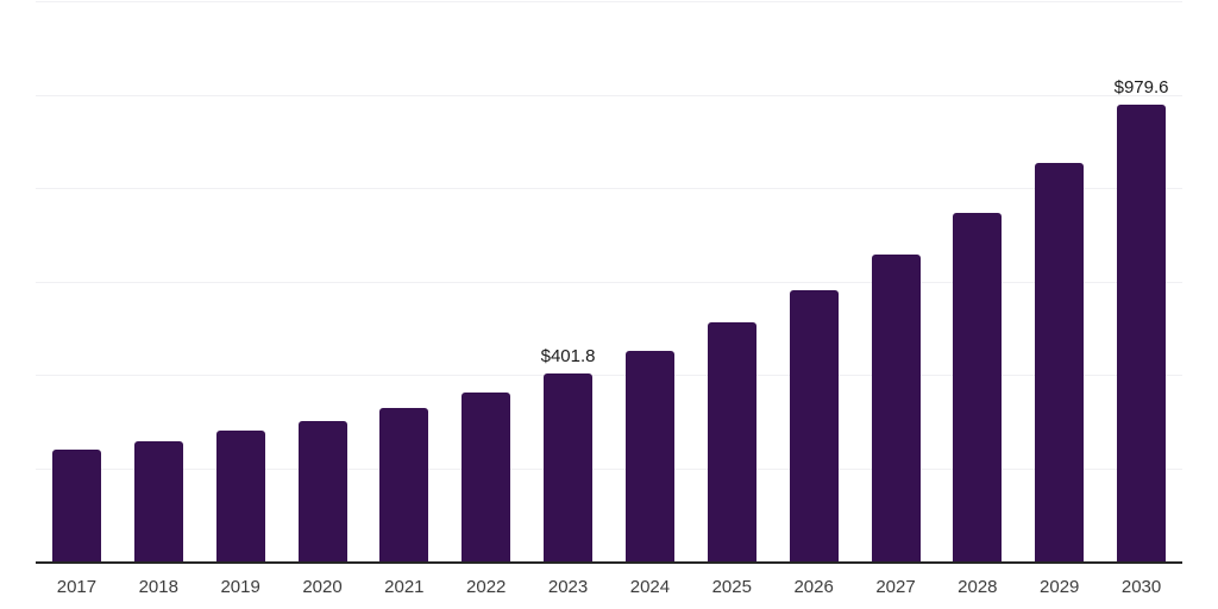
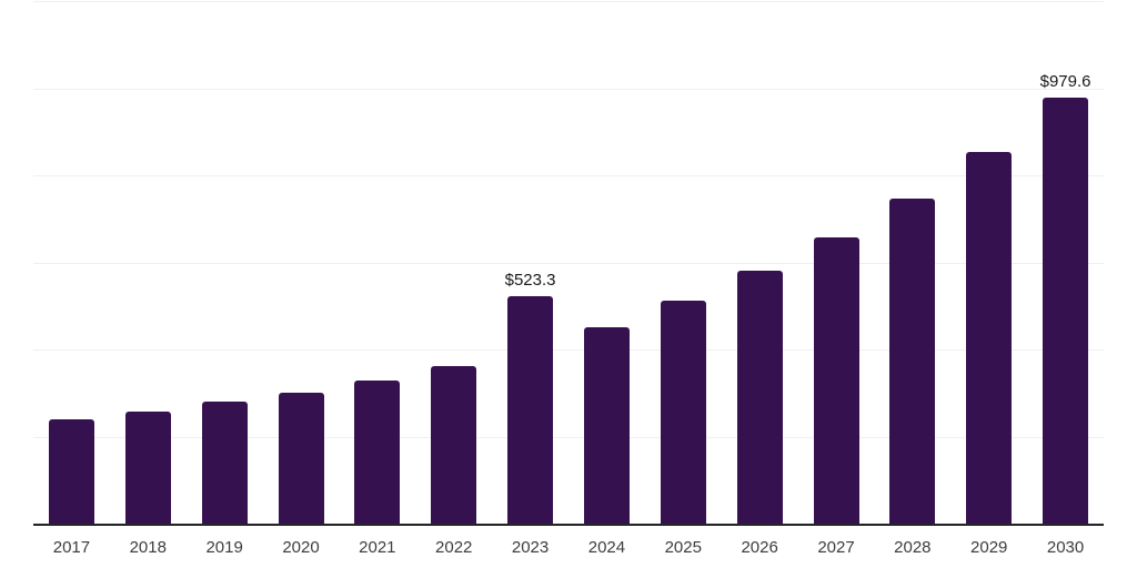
2023: $401.8 -> $523.3
